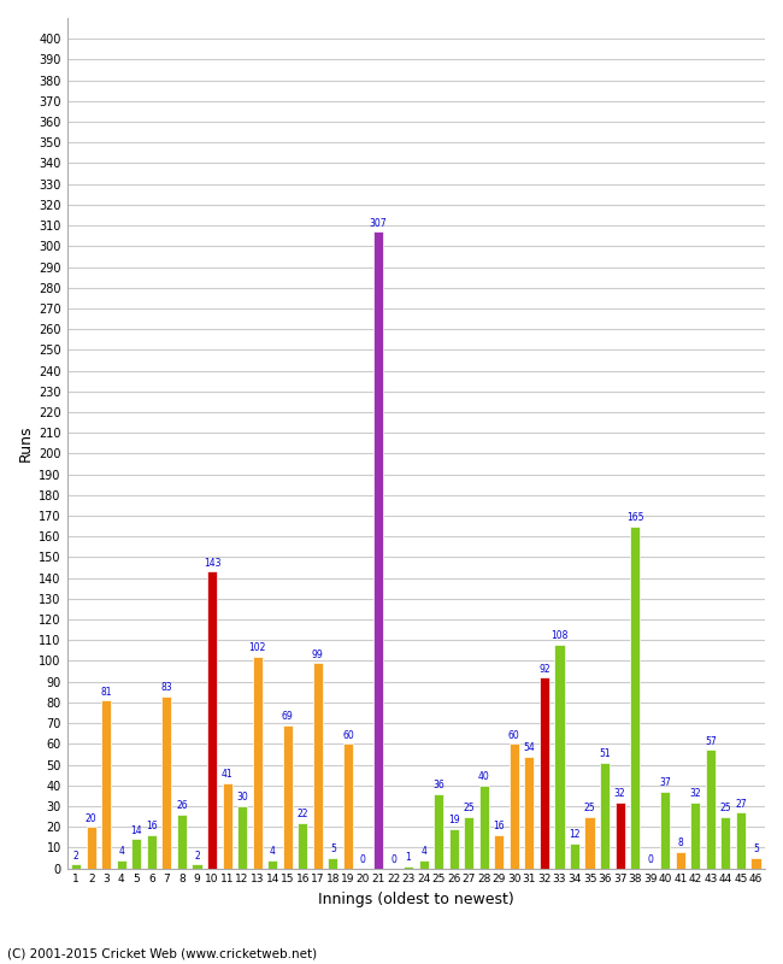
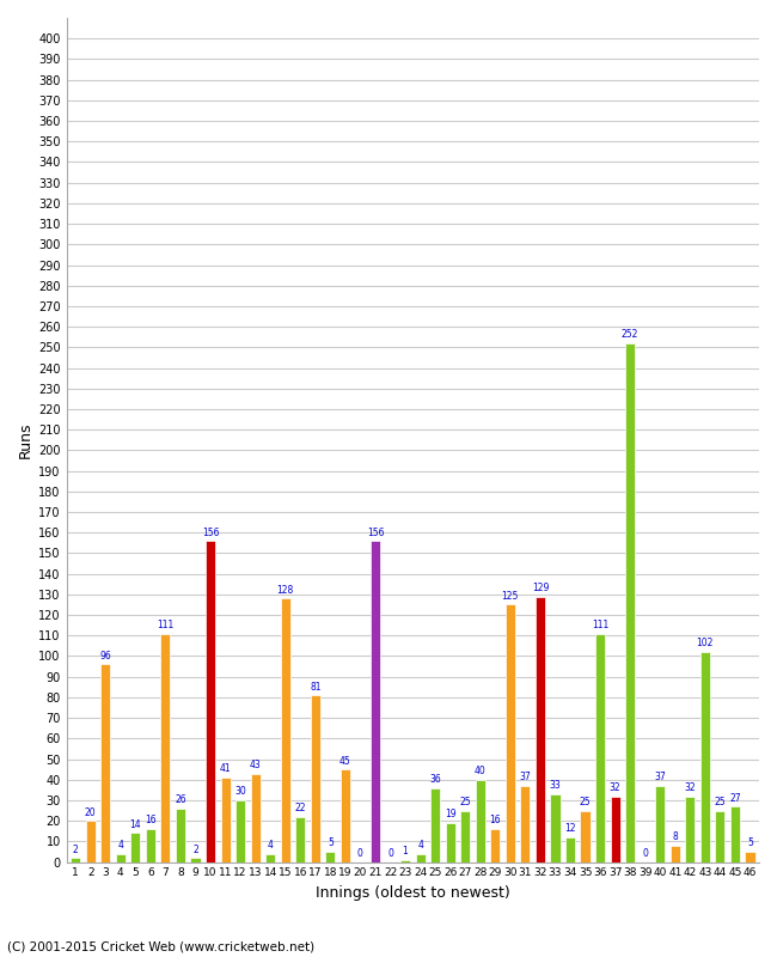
3: 81 -> 96
7: 83 -> 111
10: 143 -> 156
13: 102 -> 43
15: 69 -> 128
17: 99 -> 81
19: 60 -> 45
21: 307 -> 156
30: 60 -> 125
31: 54 -> 37
32: 92 -> 129
33: 108 -> 33
36: 51 -> 111
38: 165 -> 252
43: 57 -> 102
